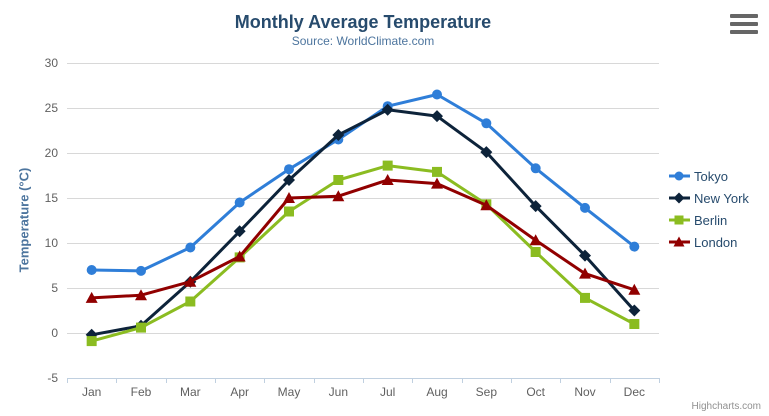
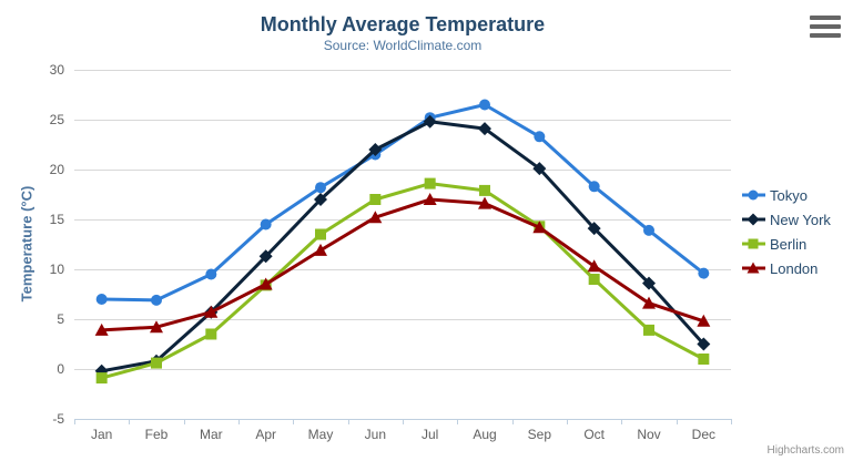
London/May: 15 -> 12
